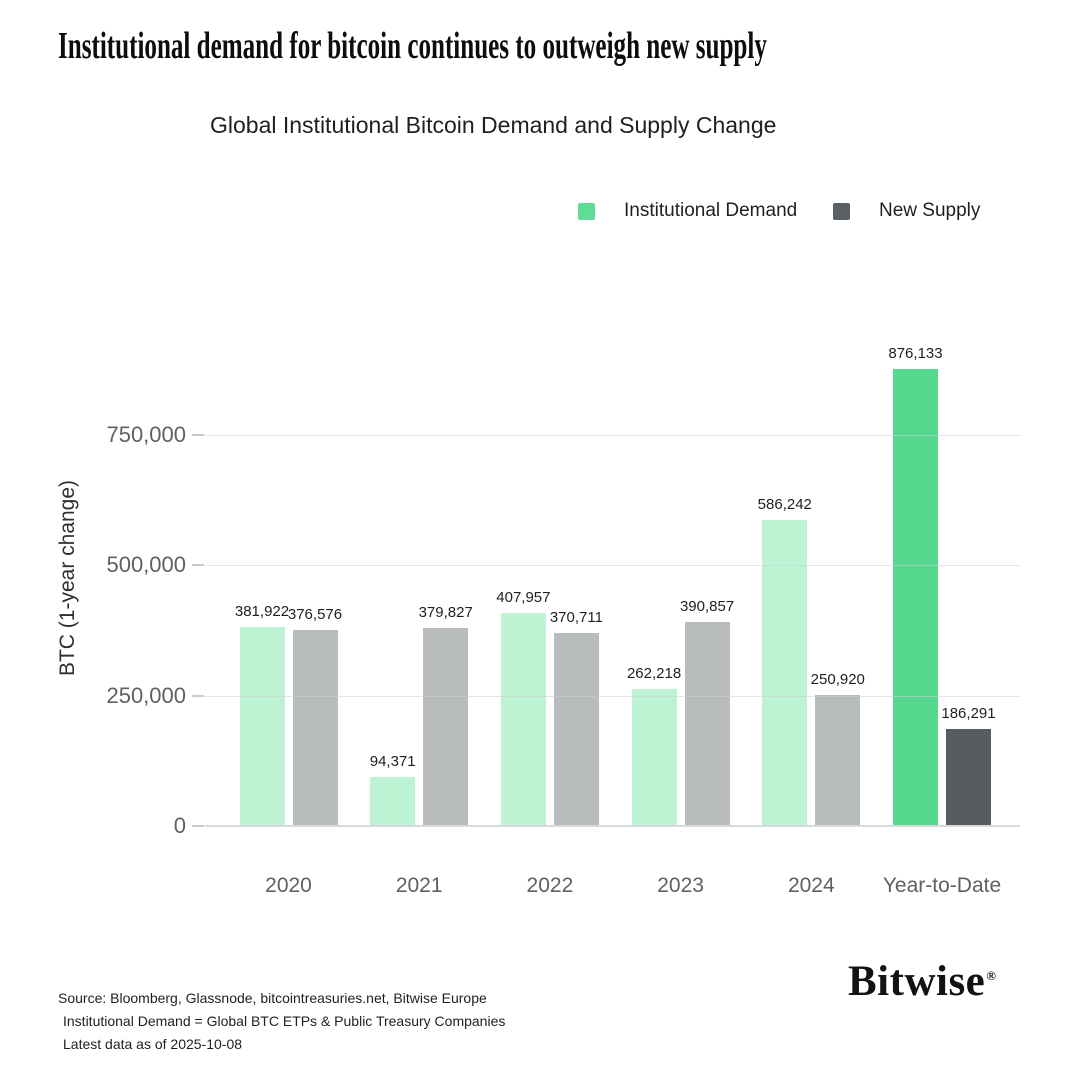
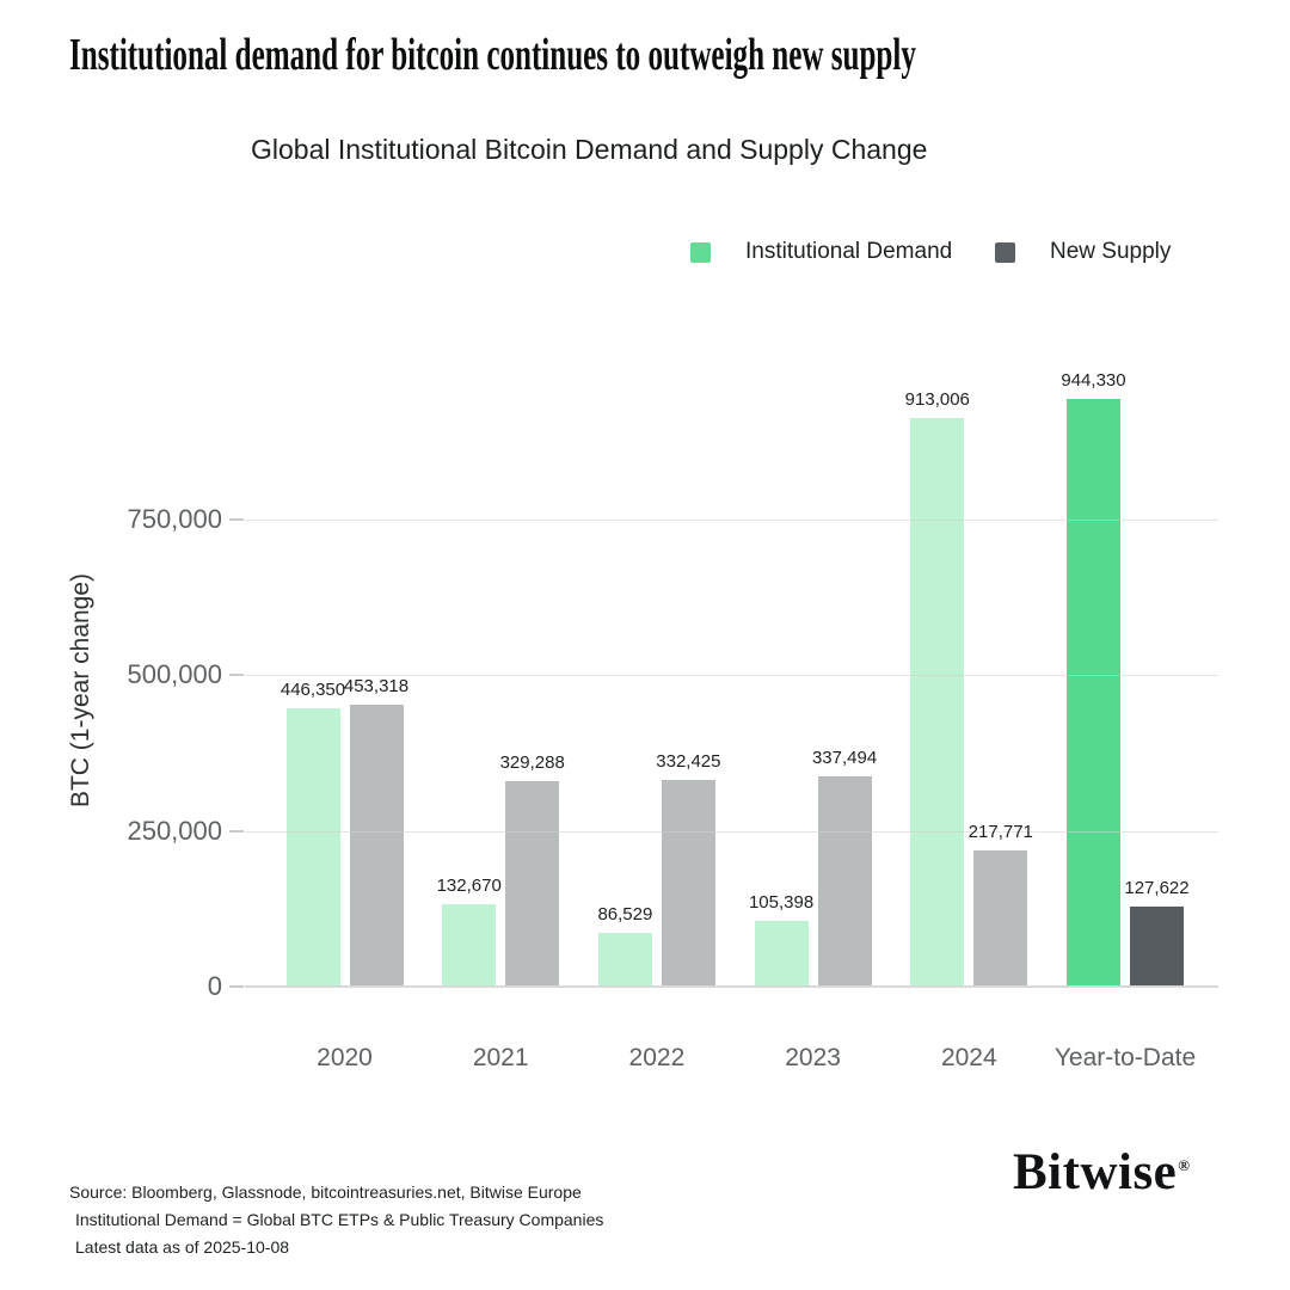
Institutional Demand/2020: 381,922 -> 446,350
New Supply/2020: 376,576 -> 453,318
Institutional Demand/2021: 94,371 -> 132,670
New Supply/2021: 379,827 -> 329,288
Institutional Demand/2022: 407,957 -> 86,529
New Supply/2022: 370,711 -> 332,425
Institutional Demand/2023: 262,218 -> 105,398
New Supply/2023: 390,857 -> 337,494
Institutional Demand/2024: 586,242 -> 913,006
New Supply/2024: 250,920 -> 217,771
Institutional Demand/Year-to-Date: 876,133 -> 944,330
New Supply/Year-to-Date: 186,291 -> 127,622
